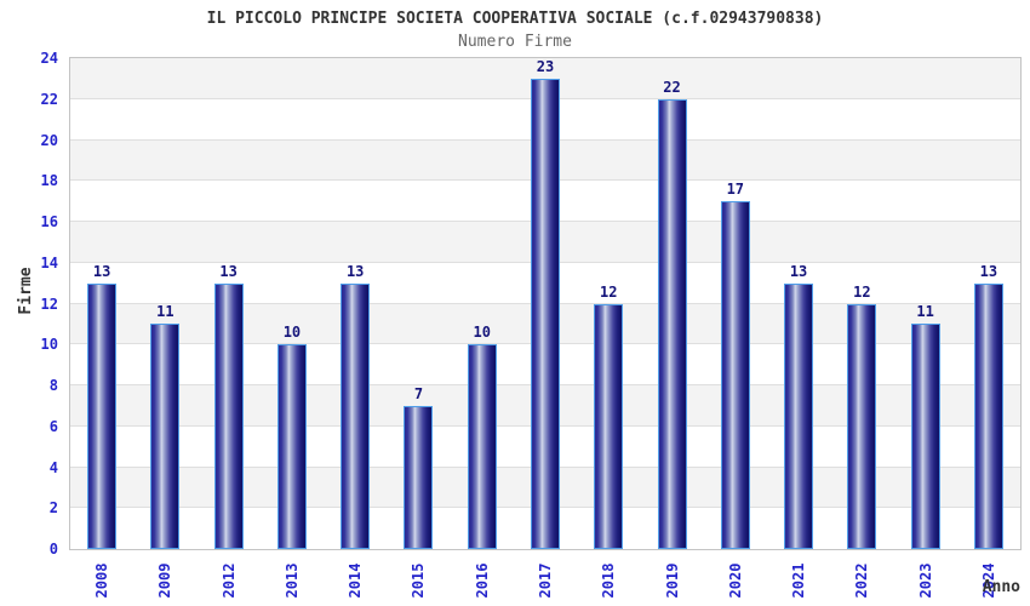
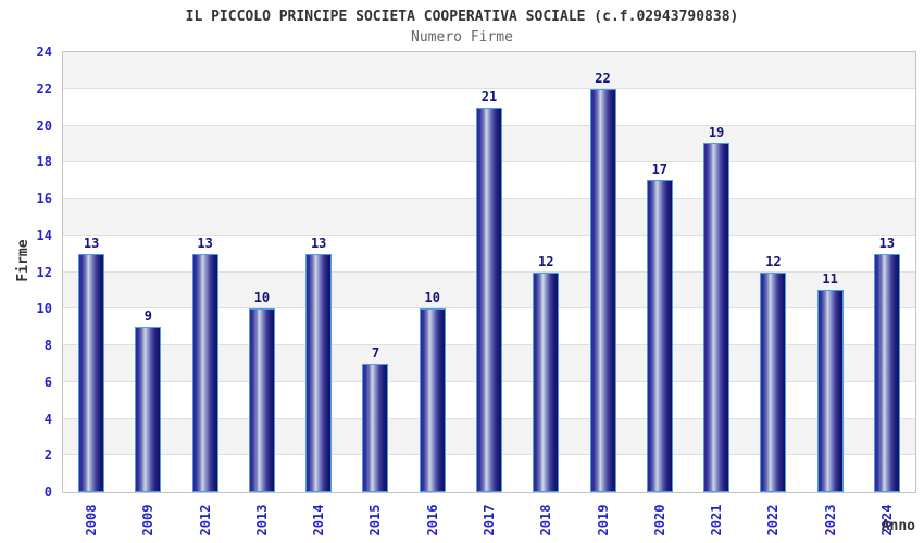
2009: 11 -> 9
2017: 23 -> 21
2021: 13 -> 19
